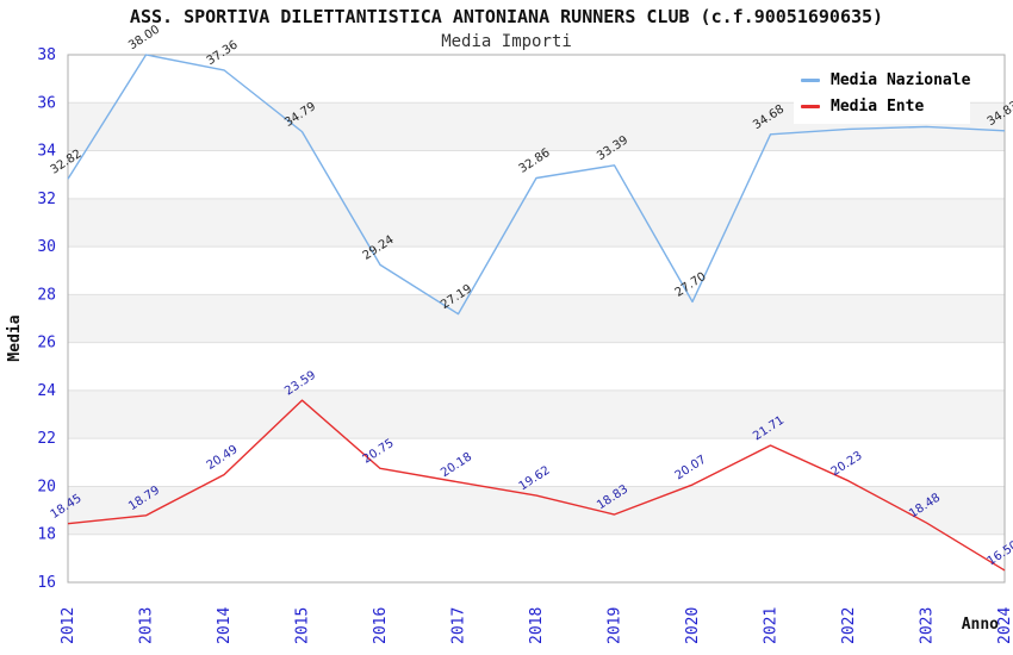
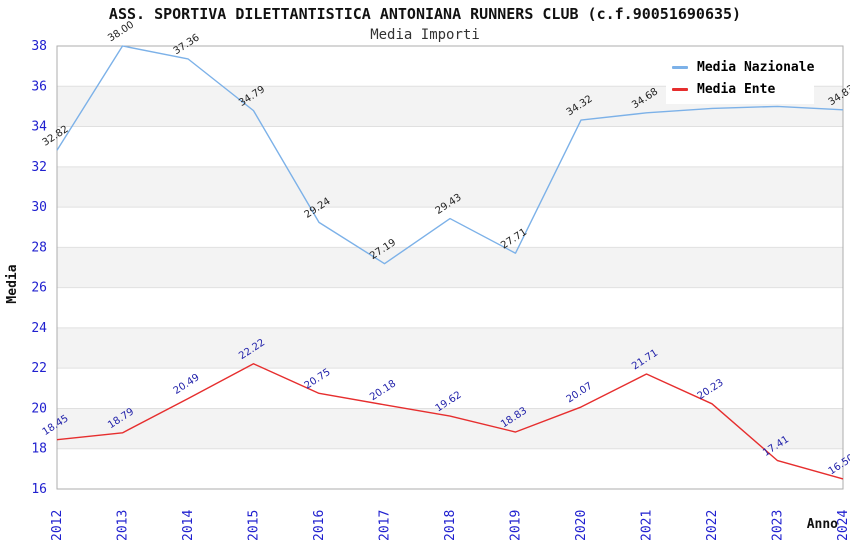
Media Ente/2015: 23.59 -> 22.22
Media Nazionale/2018: 32.86 -> 29.43
Media Nazionale/2019: 33.39 -> 27.71
Media Nazionale/2020: 27.70 -> 34.32
Media Ente/2023: 18.48 -> 17.41
